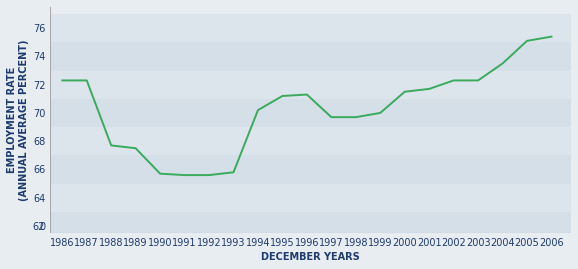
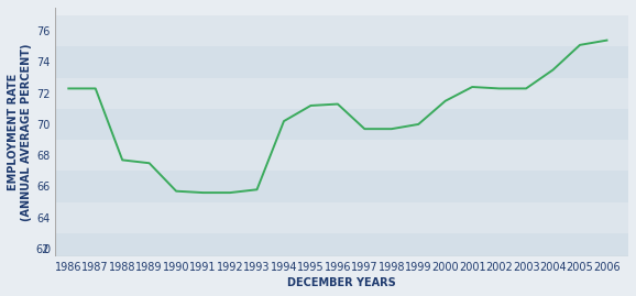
2001: 71.7 -> 72.4
